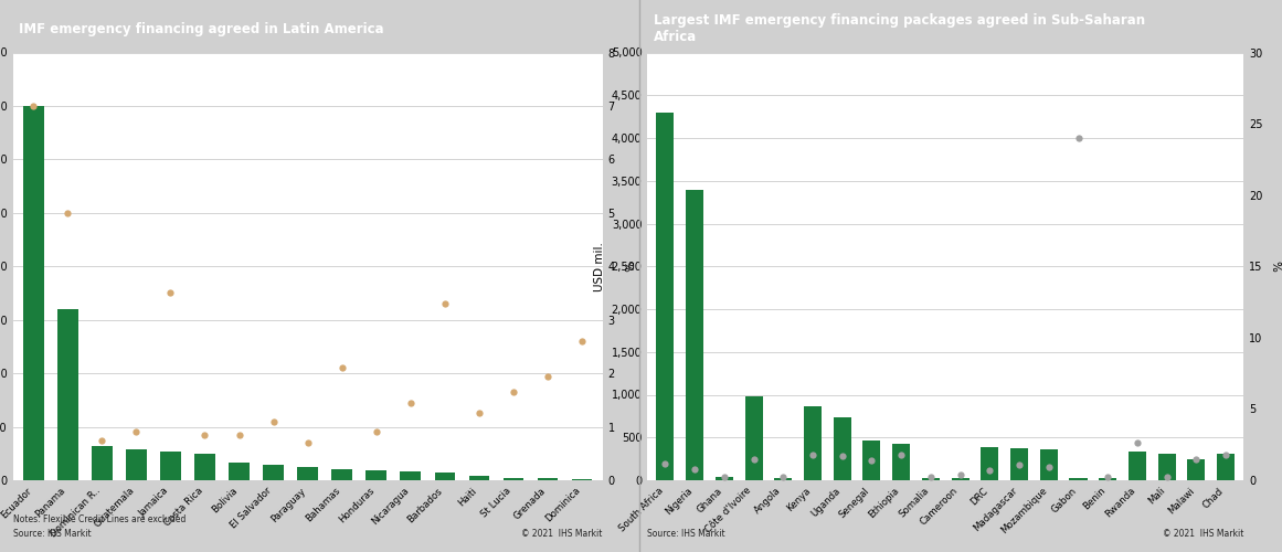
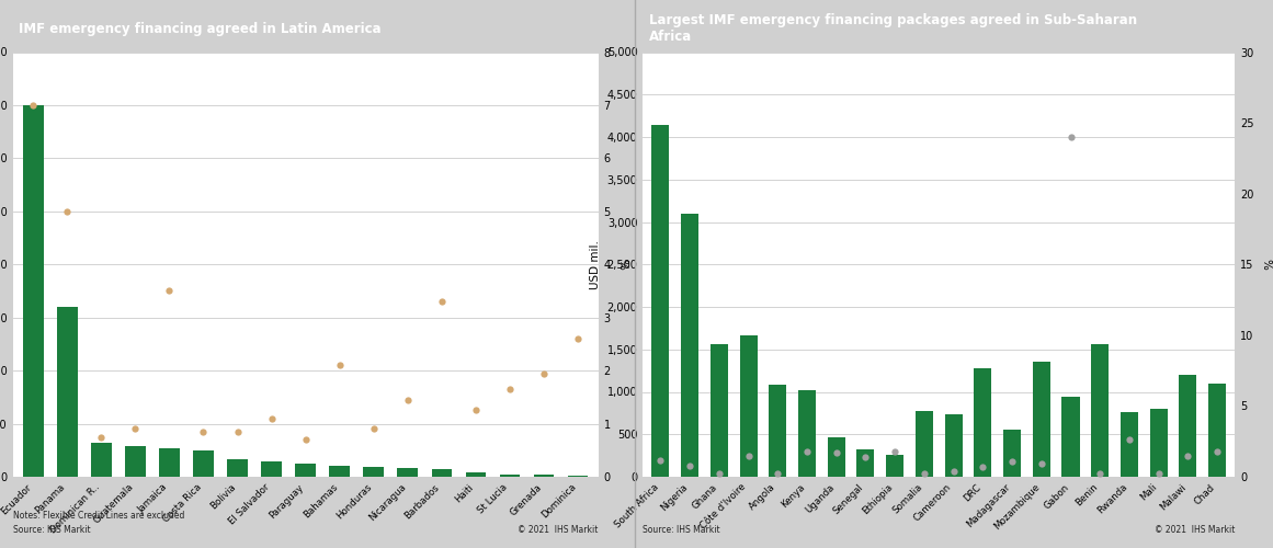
South Africa: 4,300 -> 4,140
Nigeria: 3,400 -> 3,100
Ghana: 40 -> 1,560
Côte d'Ivoire: 980 -> 1,660
Angola: 20 -> 1,080
Kenya: 860 -> 1,020
Uganda: 730 -> 460
Senegal: 470 -> 320
Ethiopia: 430 -> 260
Somalia: 20 -> 780
Cameroon: 20 -> 740
DRC: 390 -> 1,280
Madagascar: 370 -> 560
Mozambique: 360 -> 1,360
Gabon: 20 -> 940
Benin: 20 -> 1,560
Rwanda: 330 -> 760
Mali: 310 -> 800
Malawi: 250 -> 1,200
Chad: 310 -> 1,100
